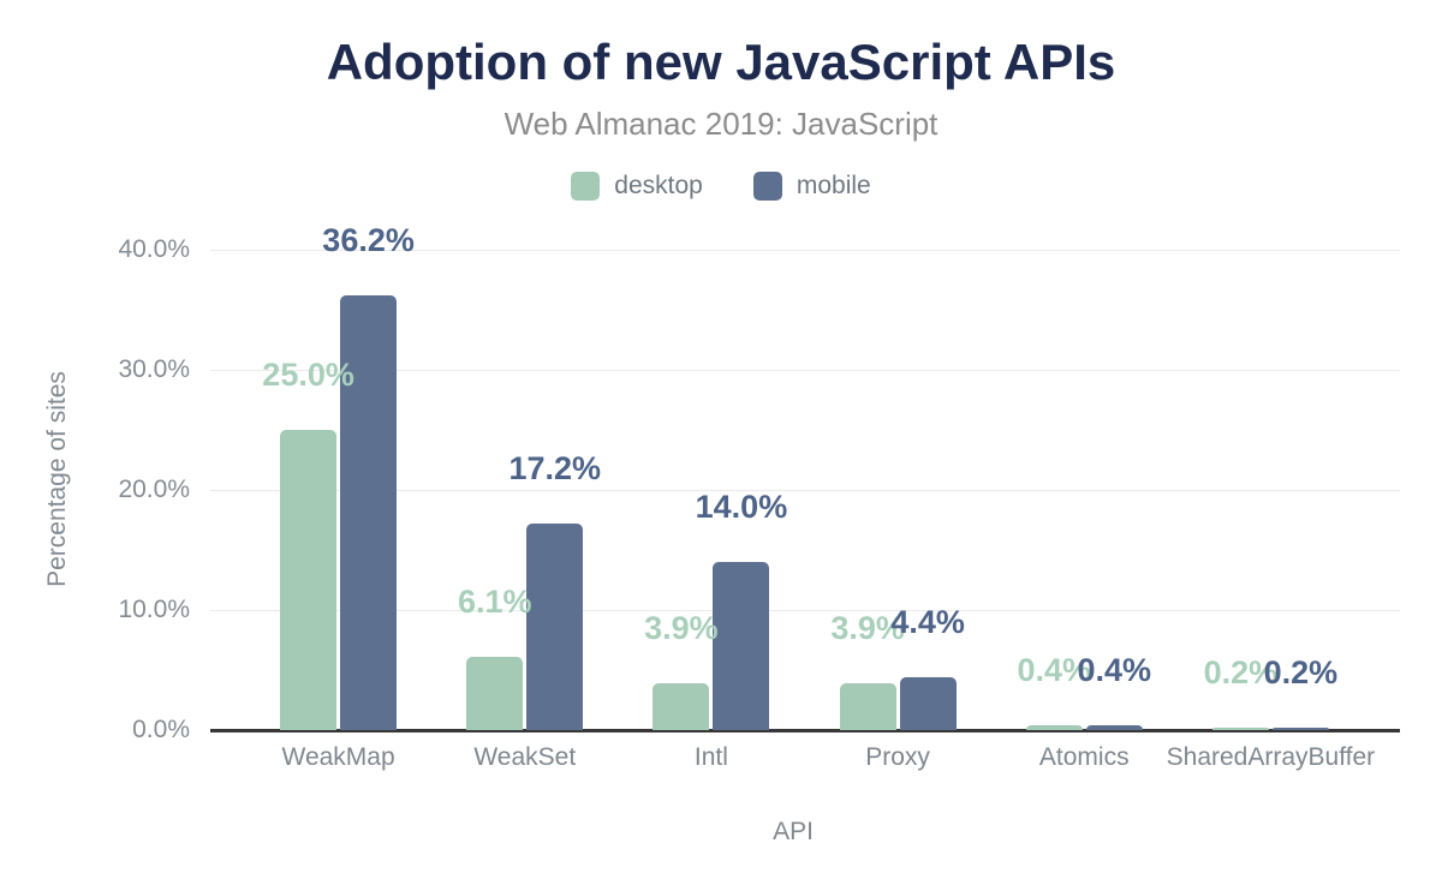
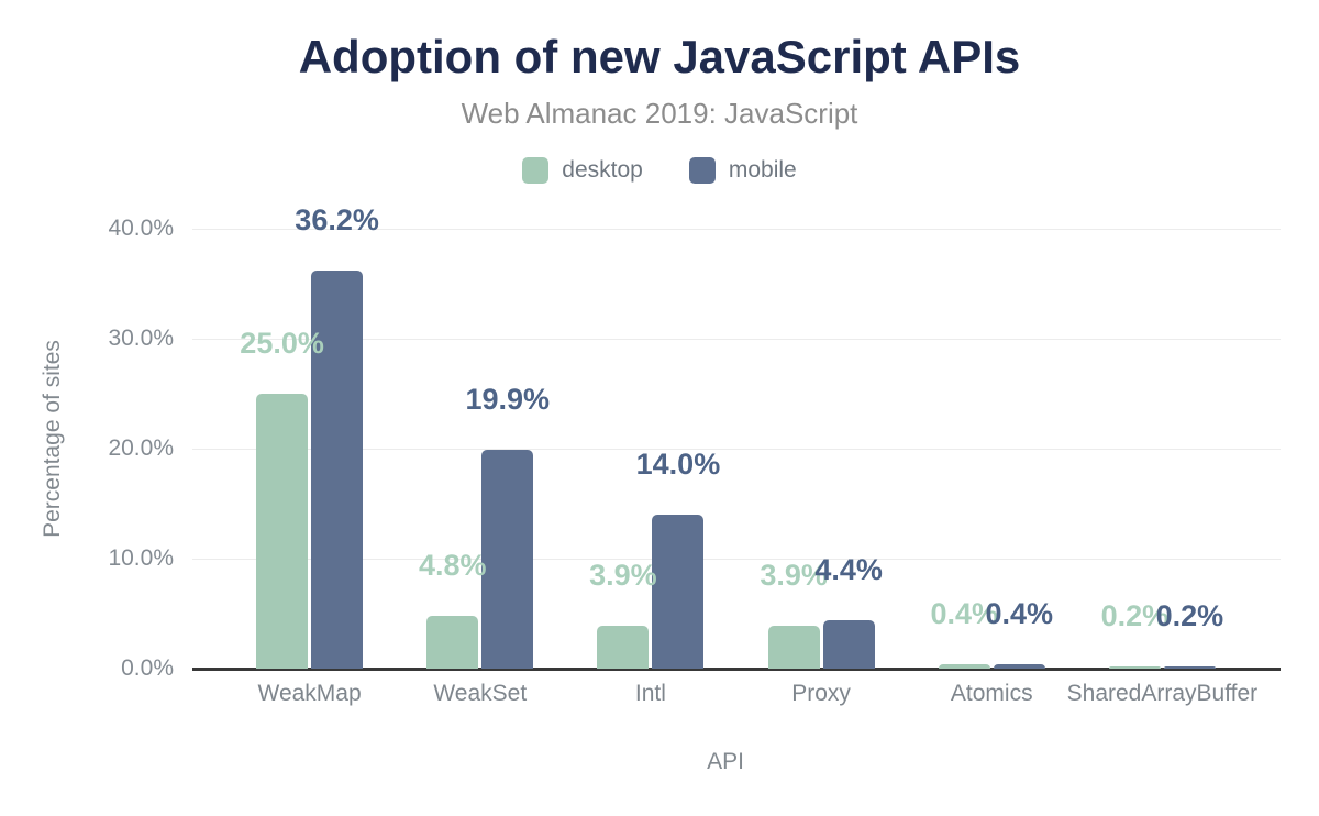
desktop/WeakSet: 6.1% -> 4.8%
mobile/WeakSet: 17.2% -> 19.9%
